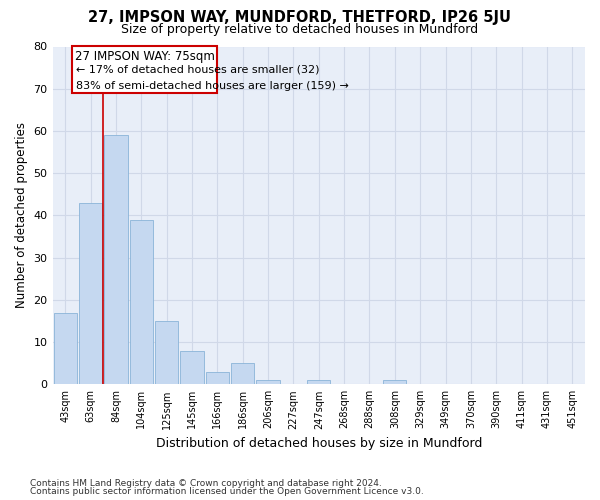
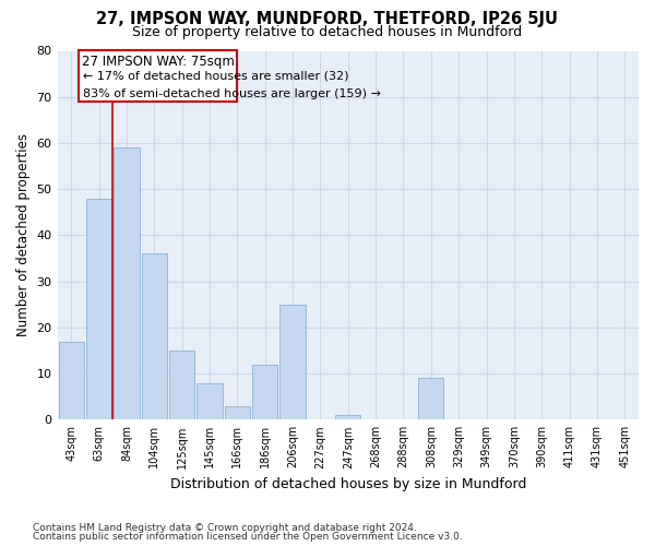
63sqm: 43 -> 48
104sqm: 39 -> 36
186sqm: 5 -> 12
206sqm: 1 -> 25
308sqm: 1 -> 9
